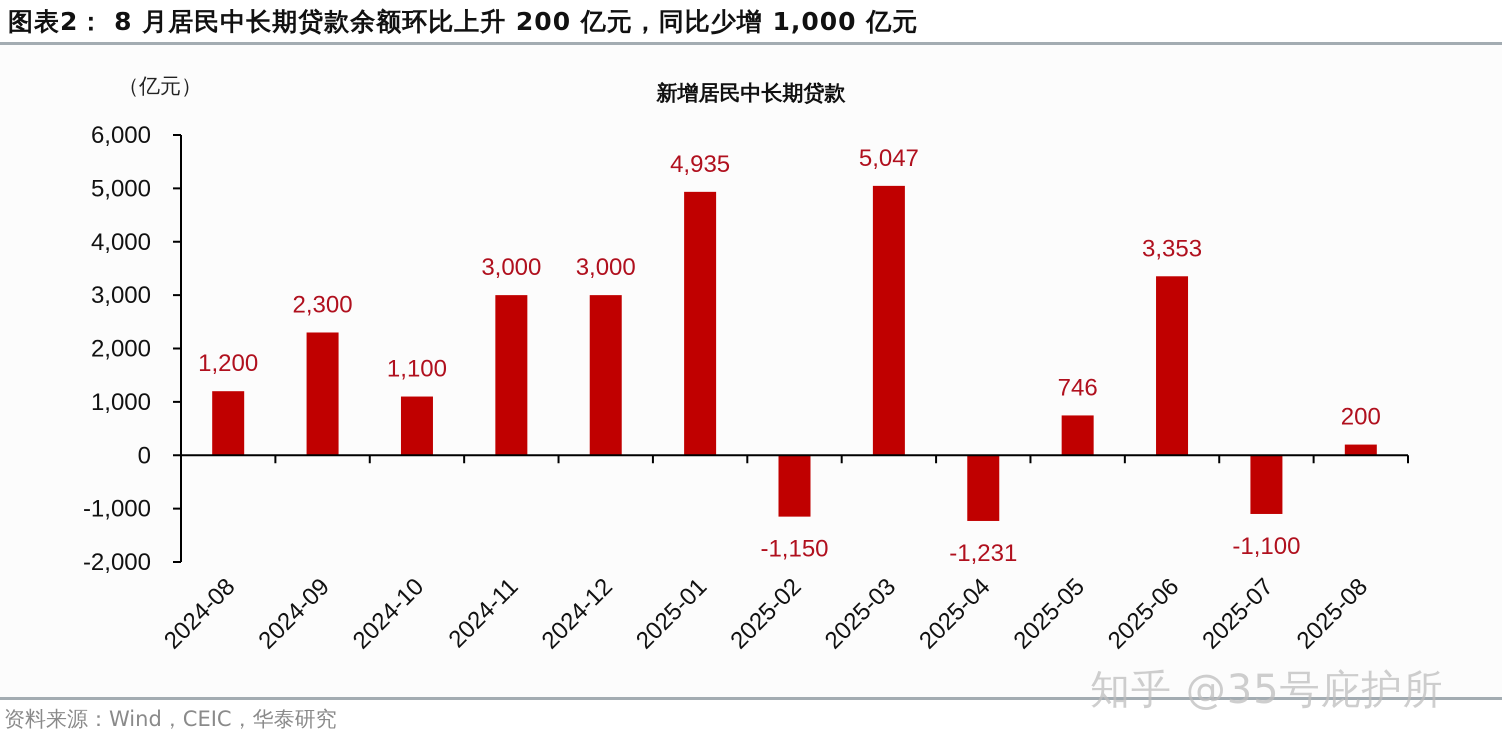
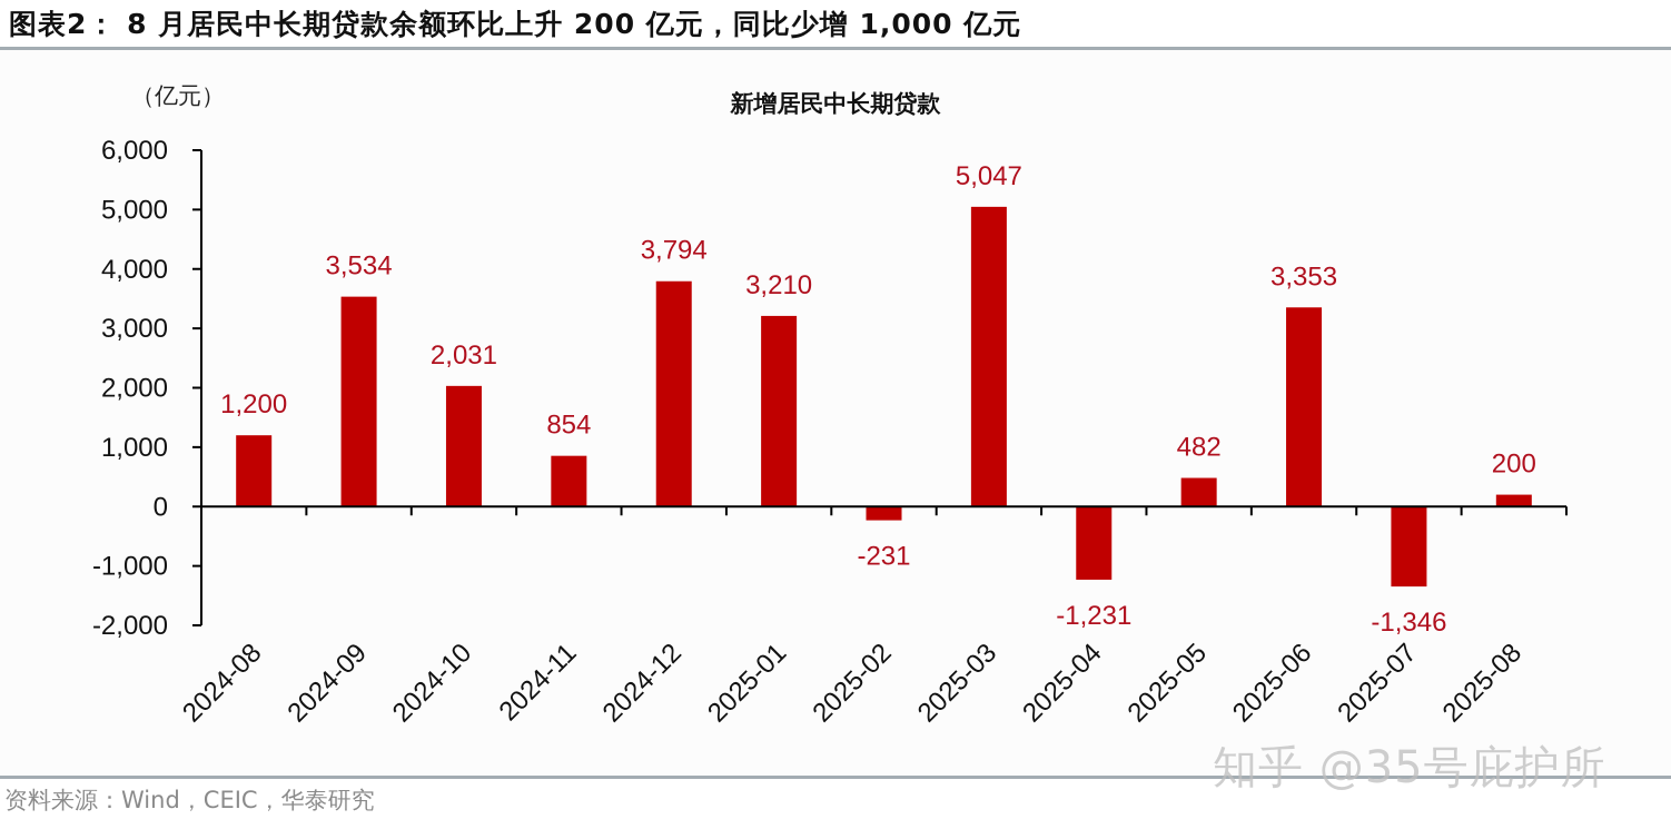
2024-09: 2,300 -> 3,534
2024-10: 1,100 -> 2,031
2024-11: 3,000 -> 854
2024-12: 3,000 -> 3,794
2025-01: 4,935 -> 3,210
2025-02: -1,150 -> -231
2025-05: 746 -> 482
2025-07: -1,100 -> -1,346
